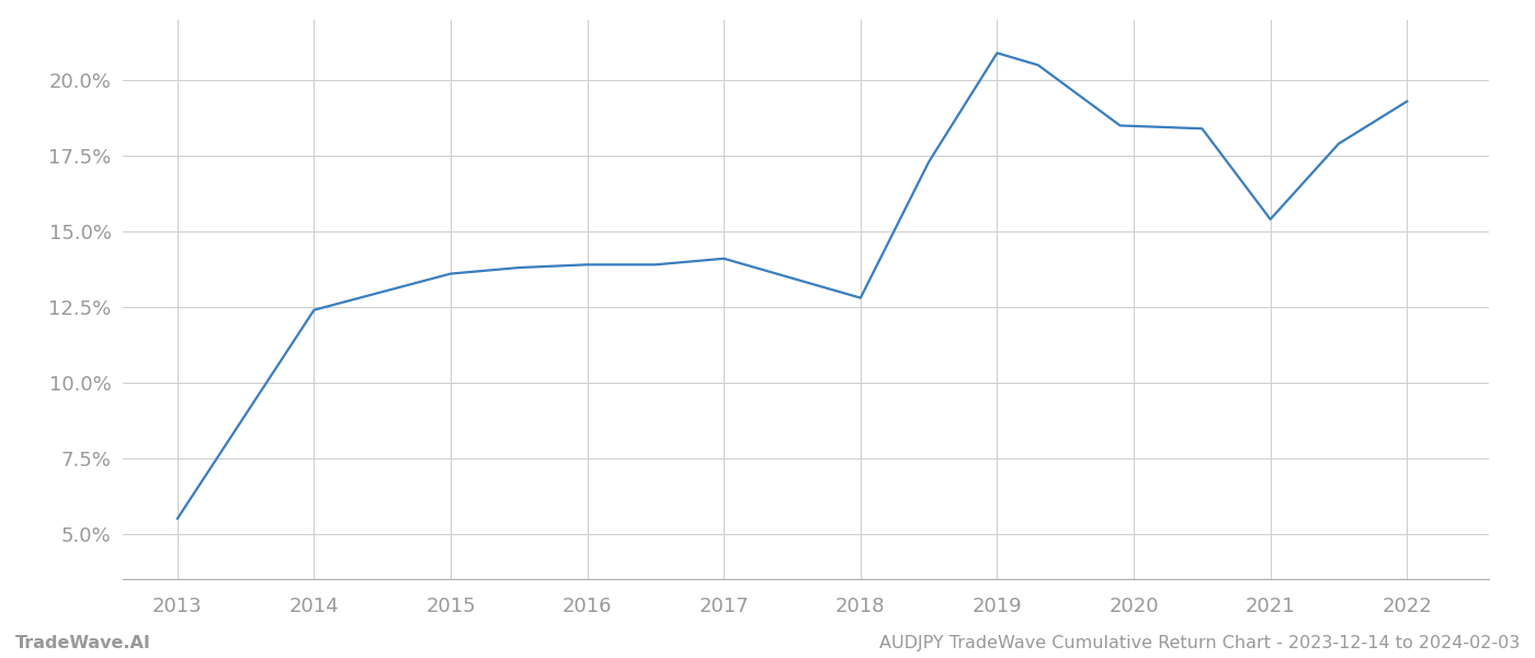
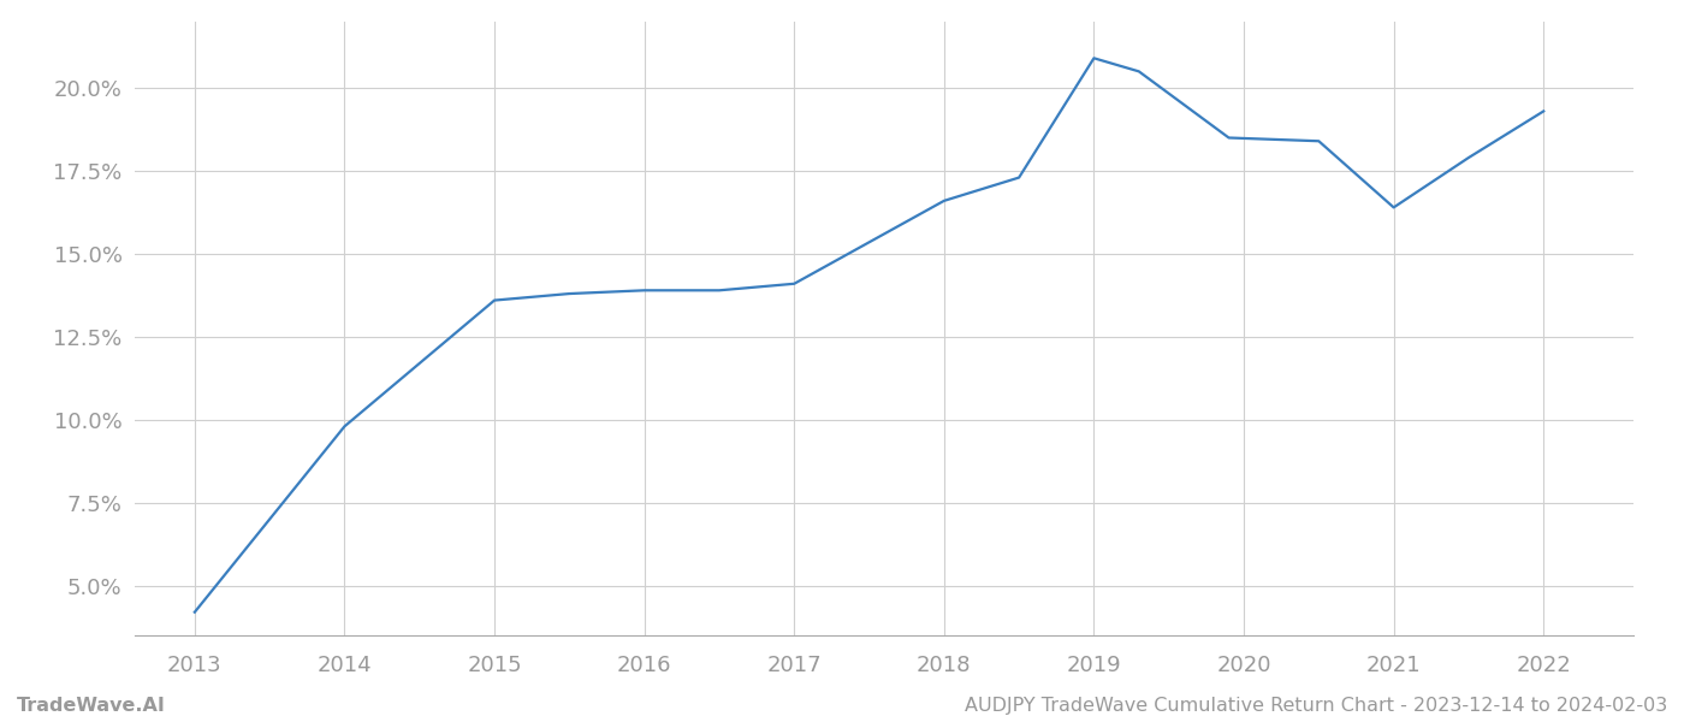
2013: 5.5% -> 4.2%
2014: 12.4% -> 9.8%
2018: 12.8% -> 16.6%
2021: 15.4% -> 16.4%
